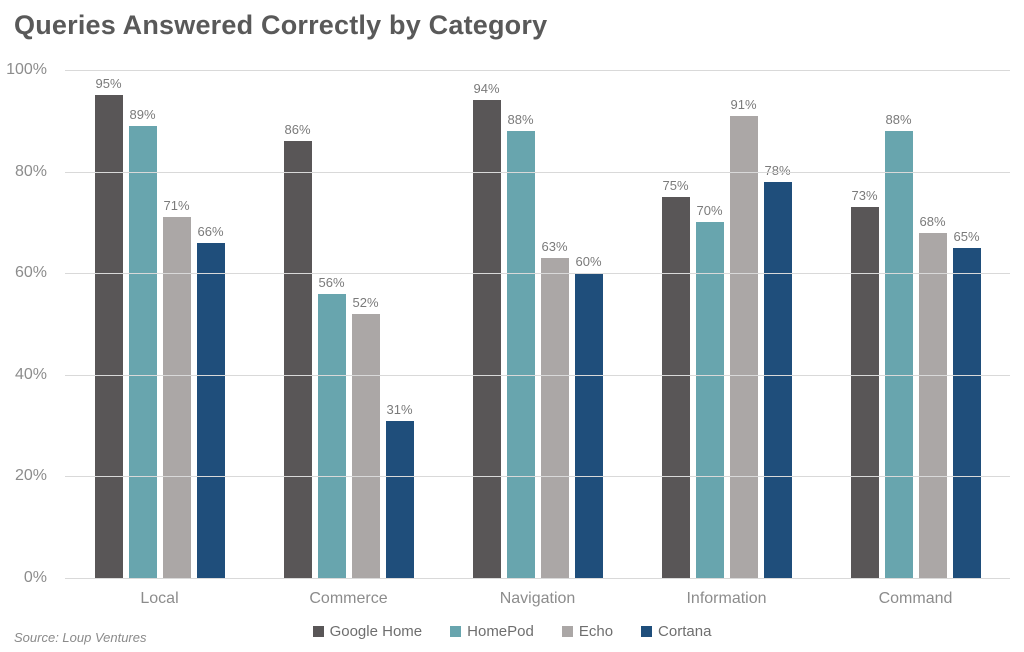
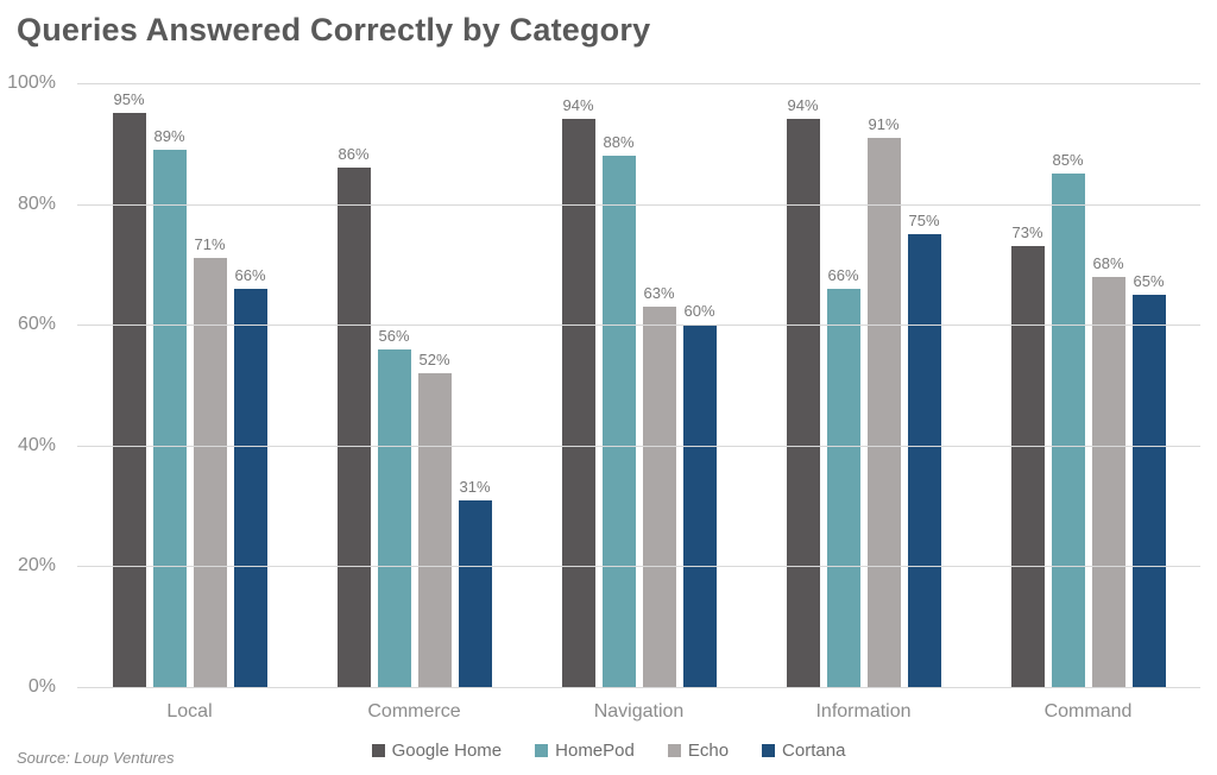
Google Home/Information: 75% -> 94%
HomePod/Information: 70% -> 66%
Cortana/Information: 78% -> 75%
HomePod/Command: 88% -> 85%
